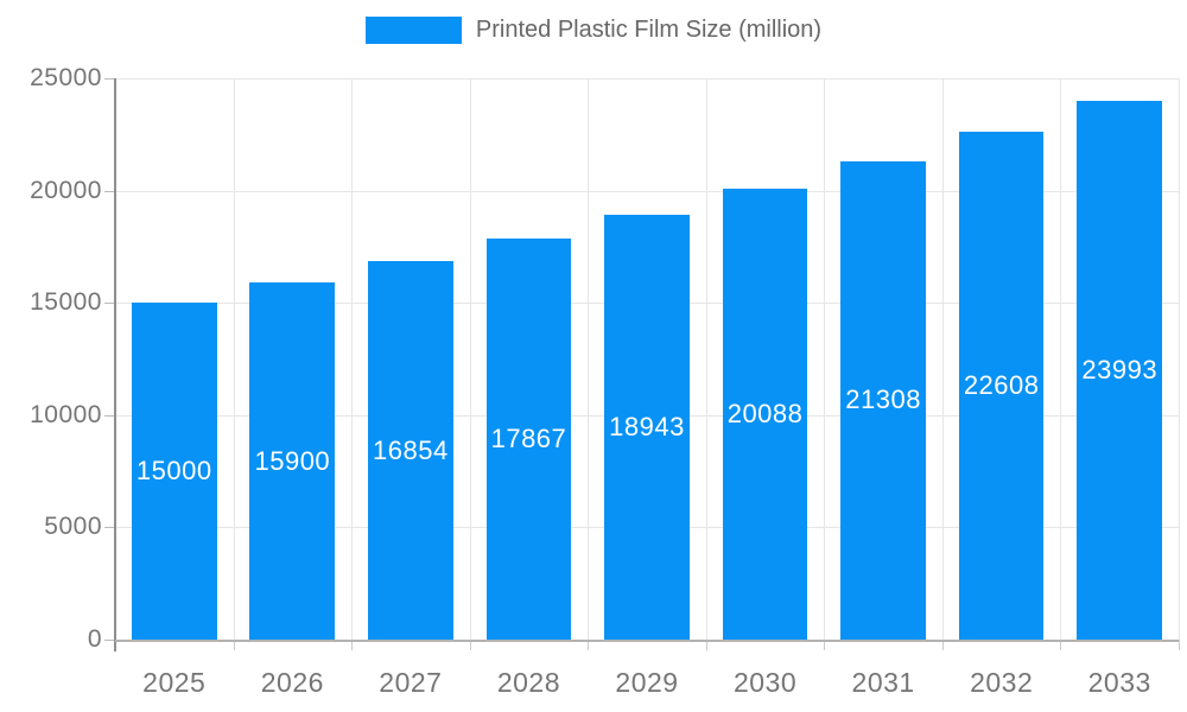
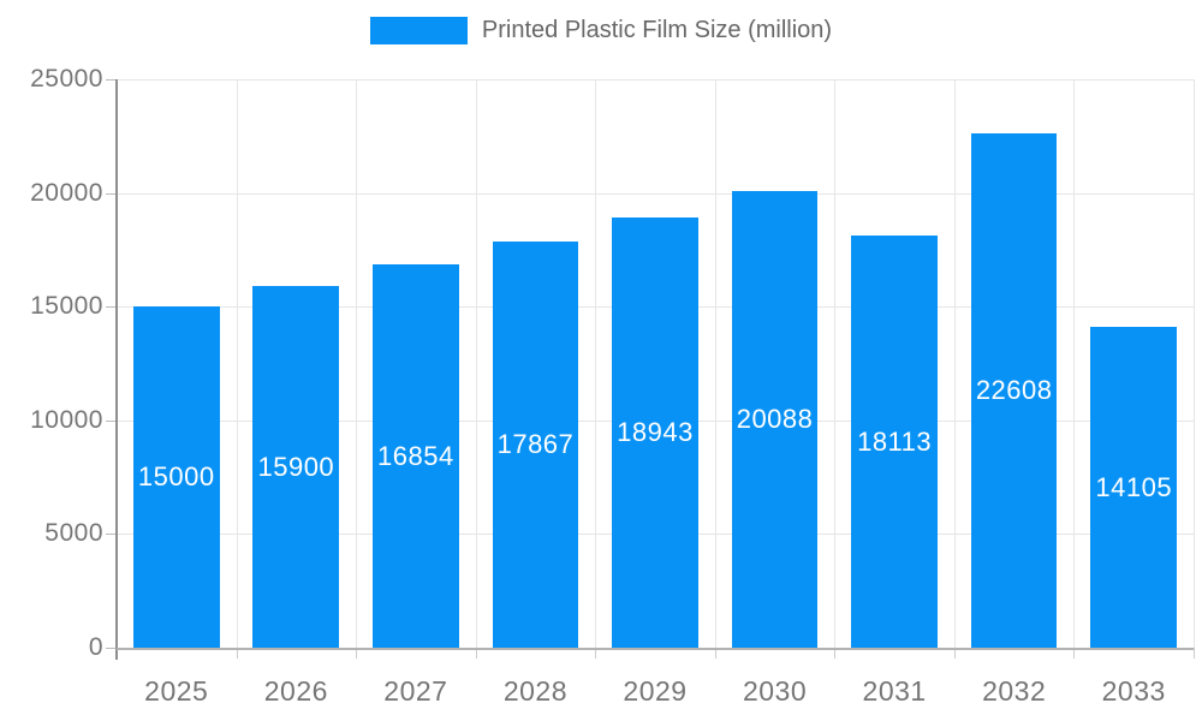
2031: 21308 -> 18113
2033: 23993 -> 14105
